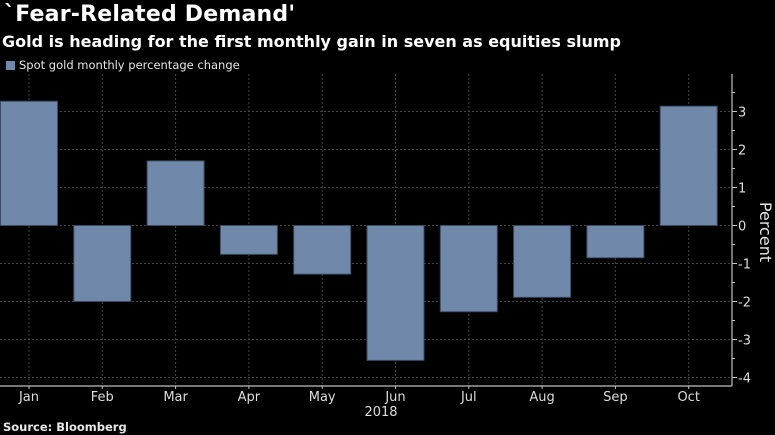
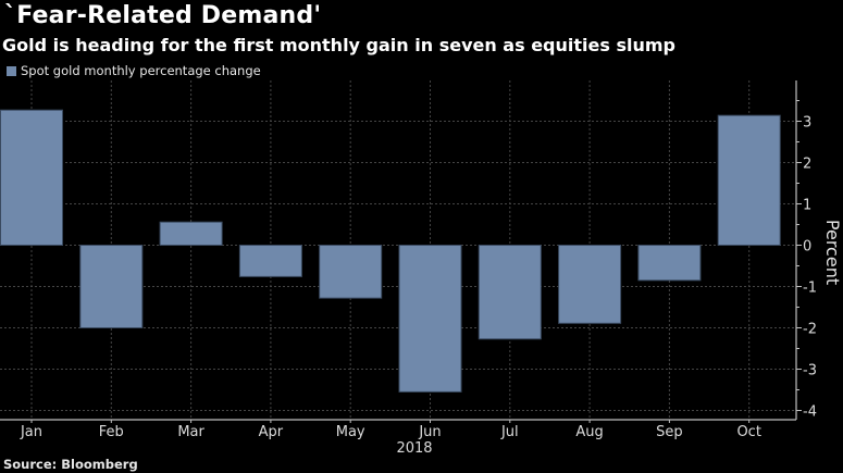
Mar: 1.7 -> 0.6
